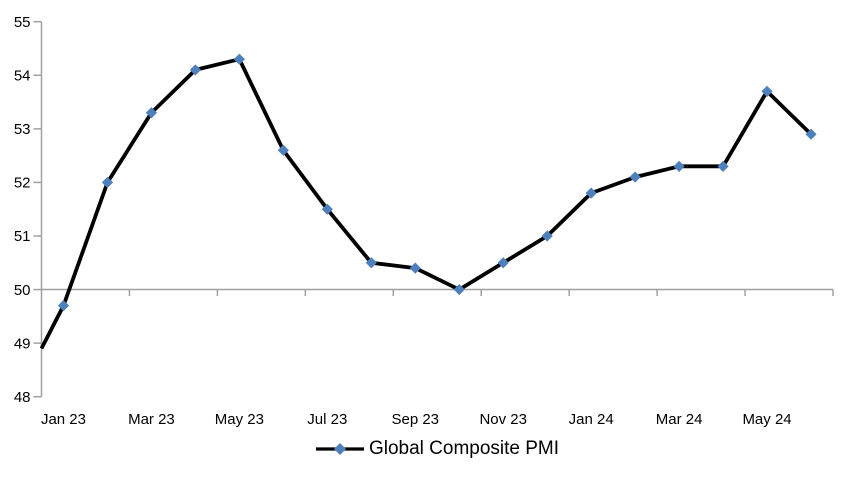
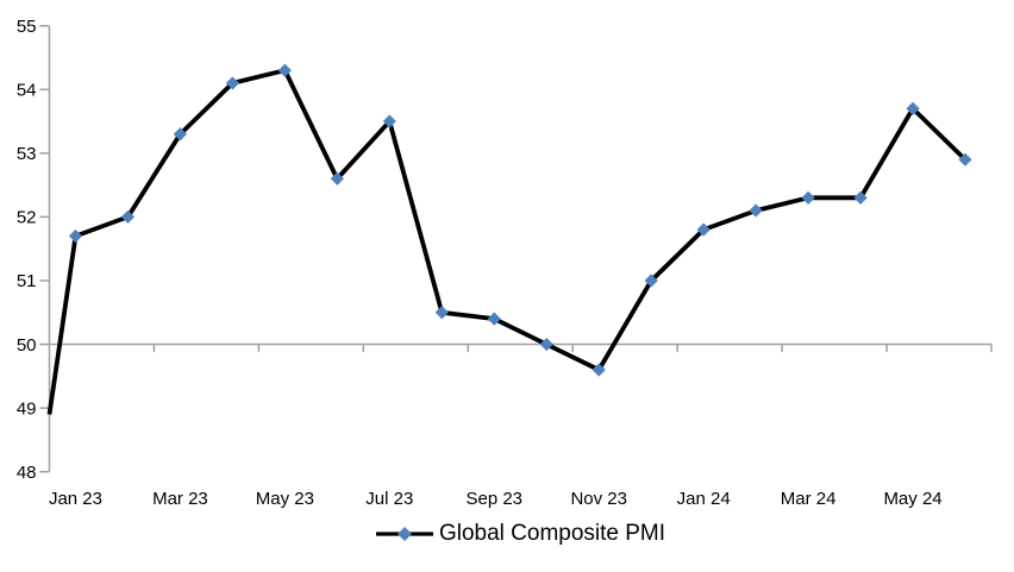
Jan 23: 49.7 -> 51.7
Jul 23: 51.5 -> 53.5
Nov 23: 50.5 -> 49.6
